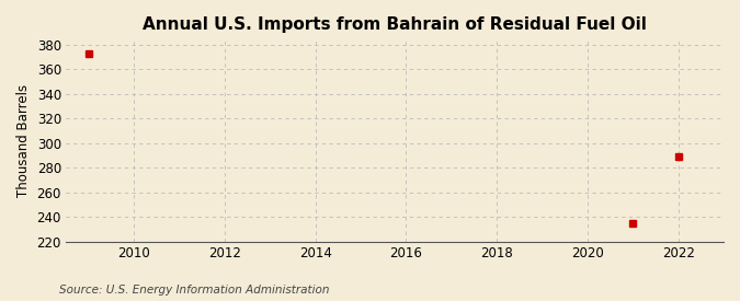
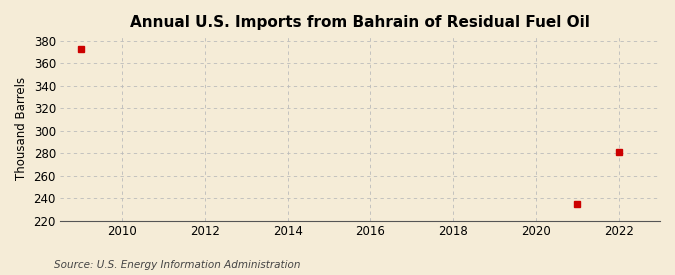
2022: 289 -> 281
